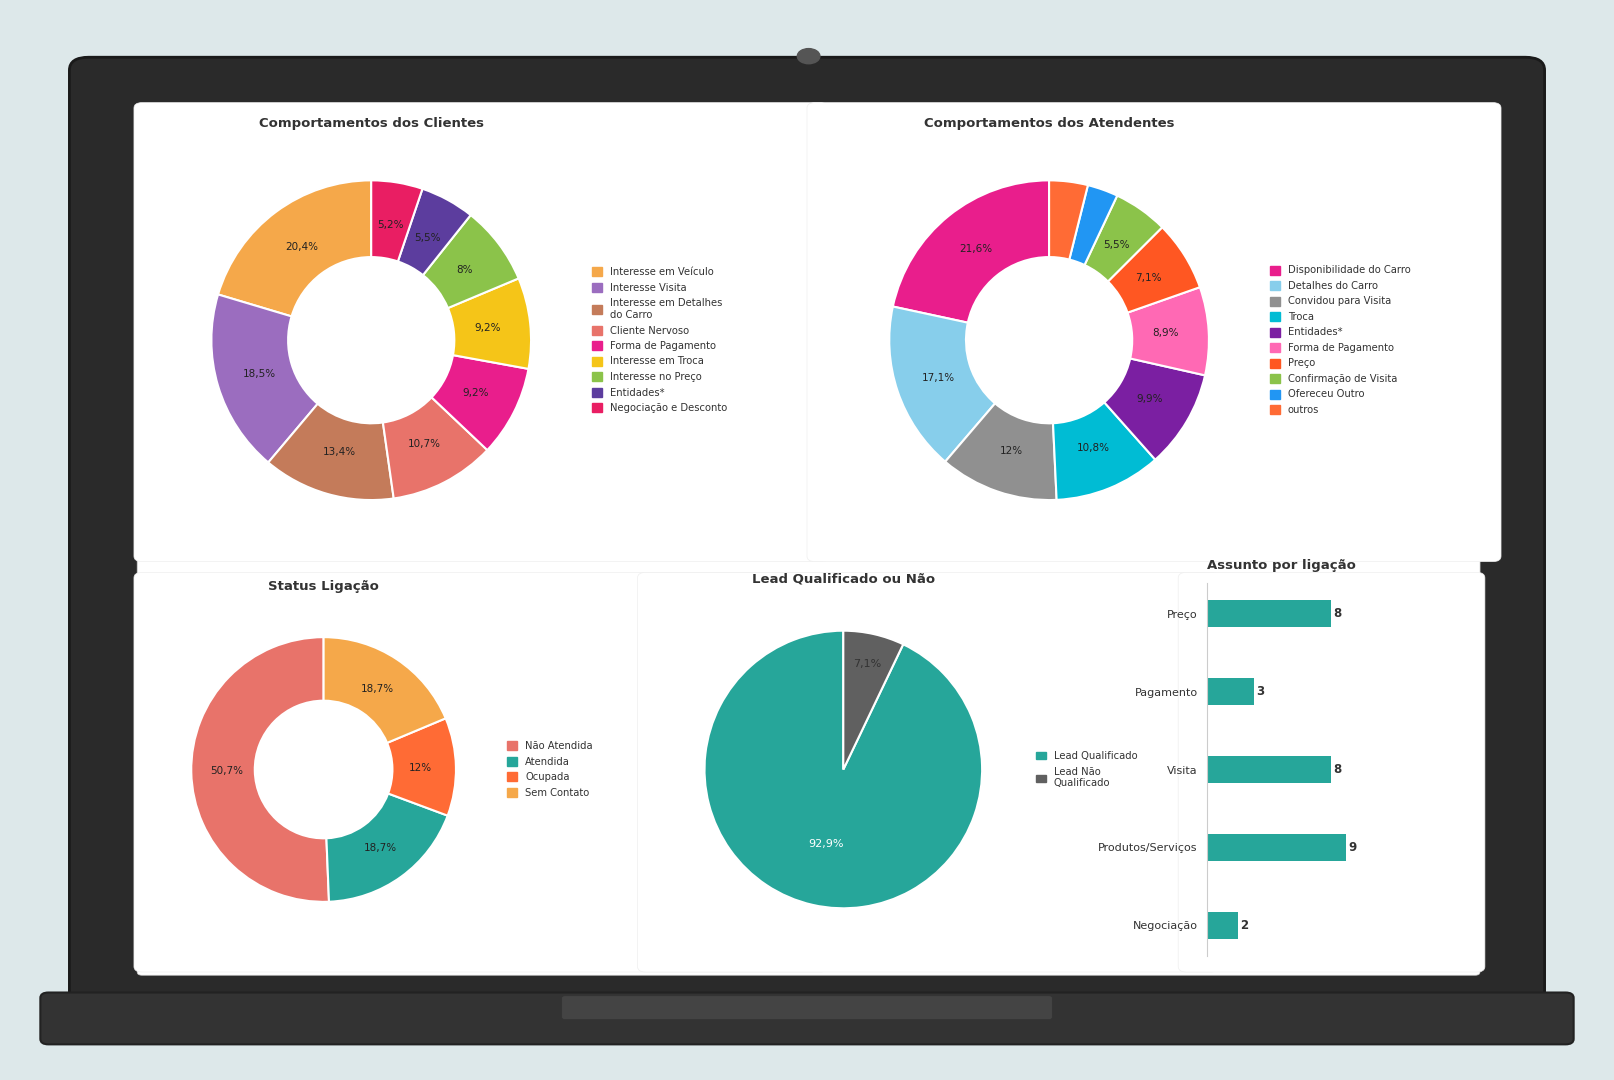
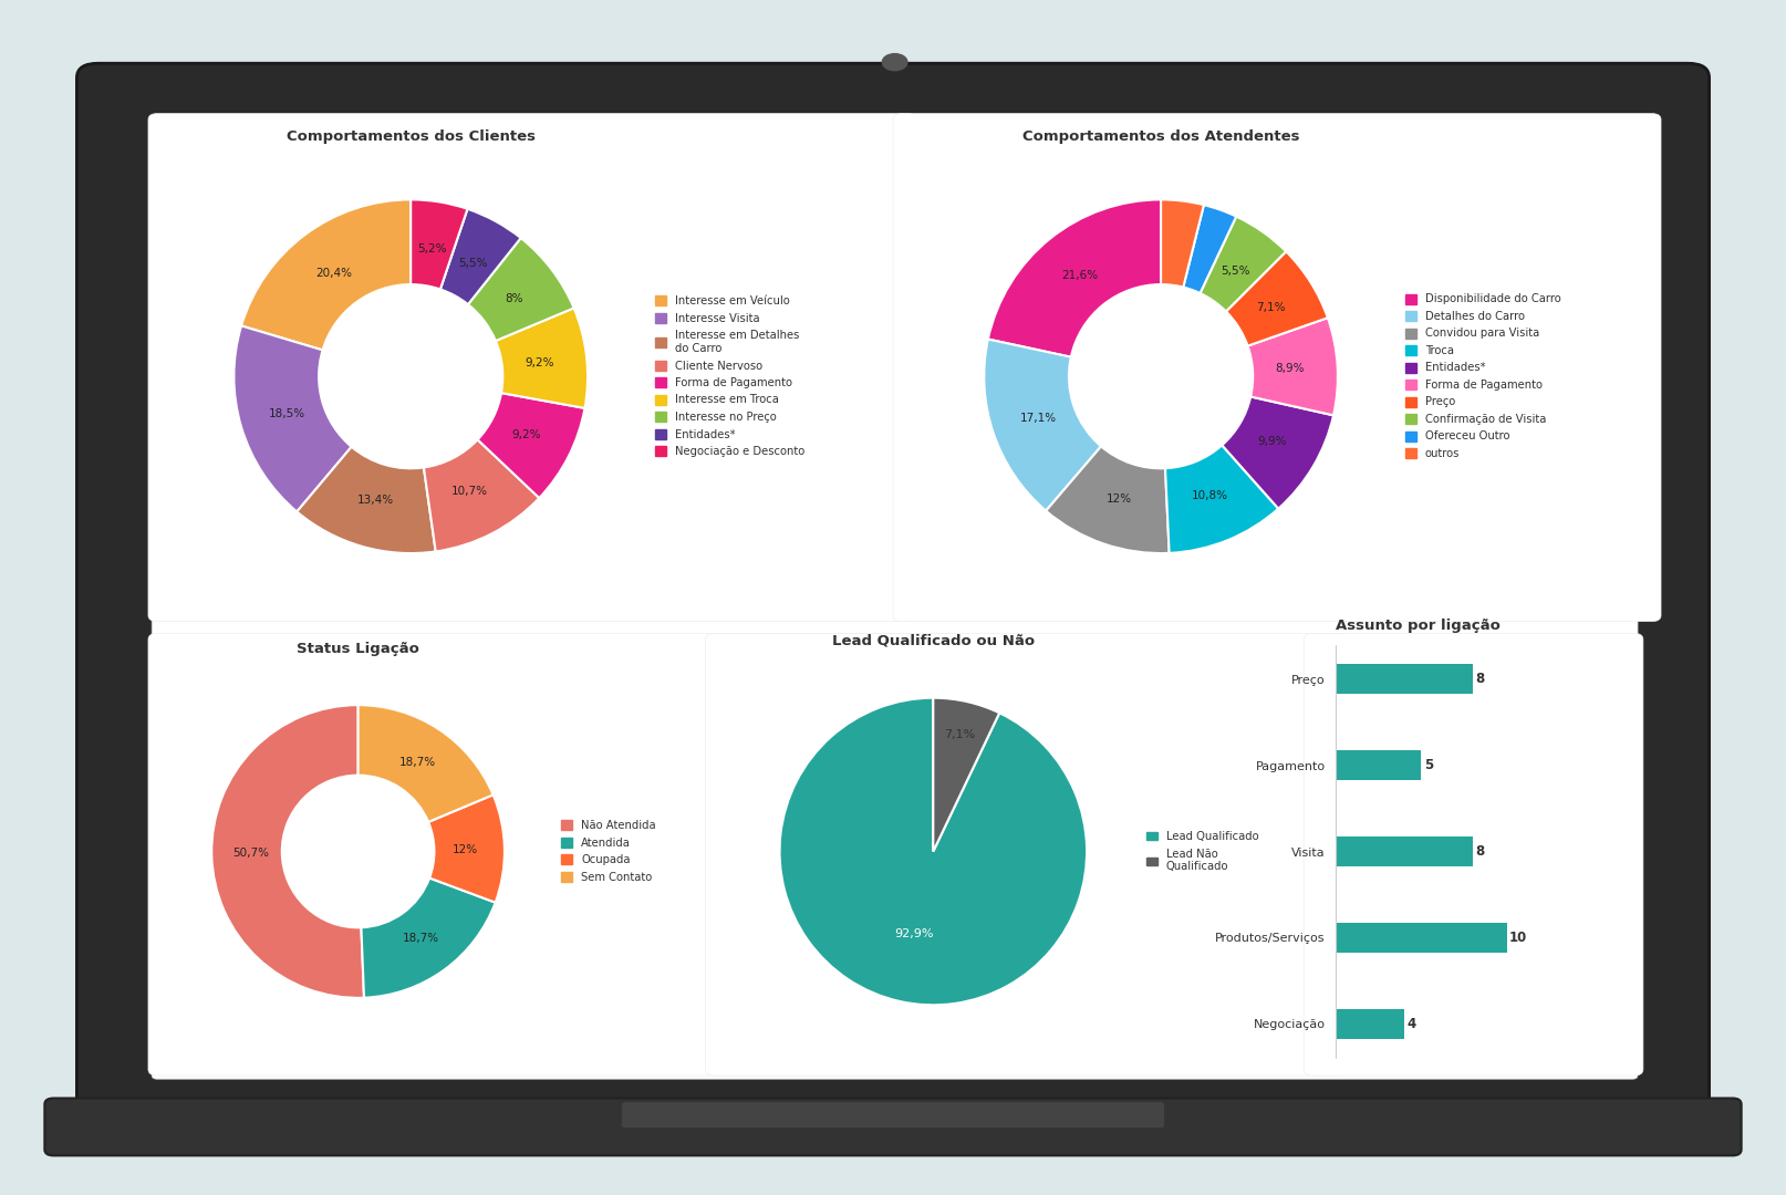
Pagamento: 3 -> 5
Produtos/Serviços: 9 -> 10
Negociação: 2 -> 4
